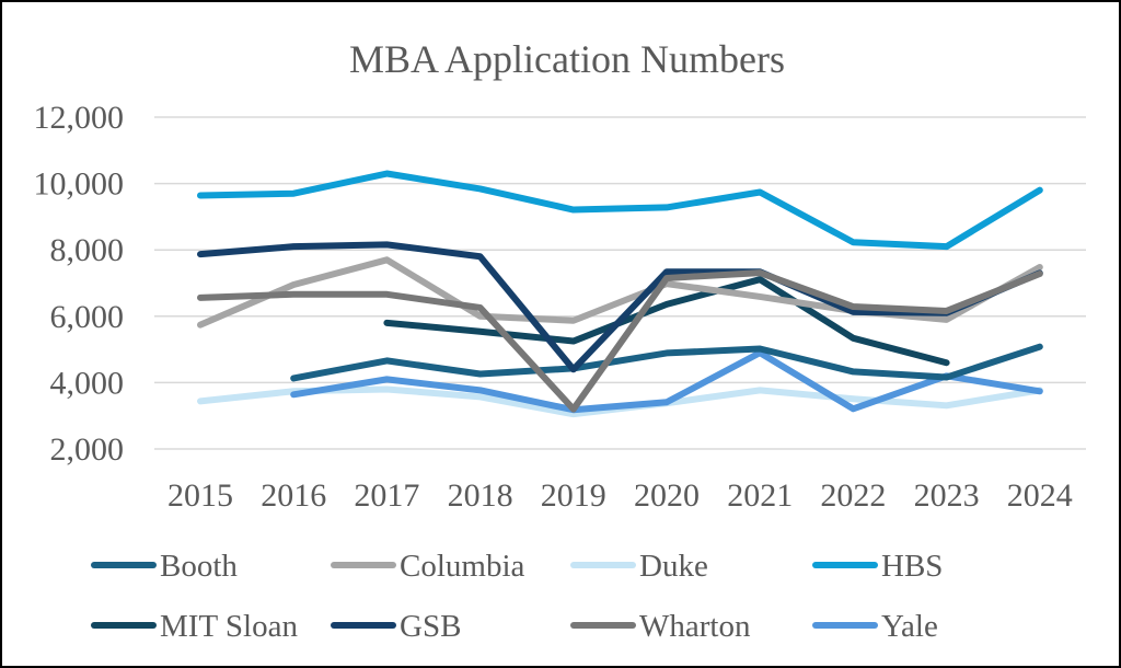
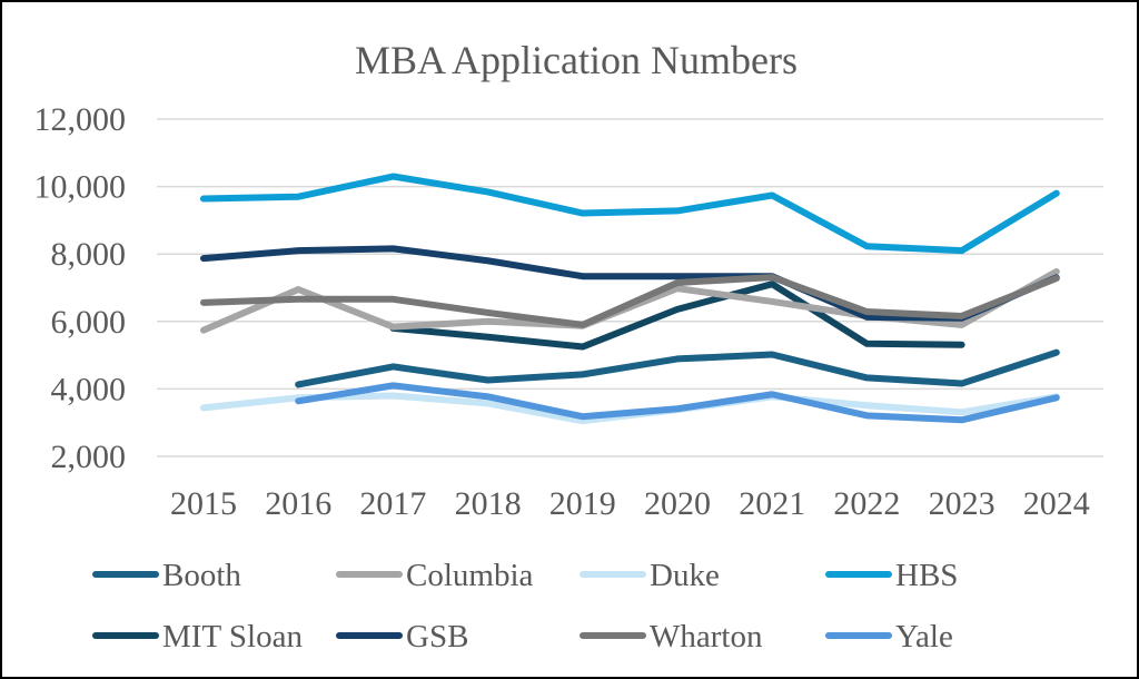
Columbia/2017: 7700 -> 5800
GSB/2019: 4400 -> 7300
Wharton/2019: 3200 -> 5900
Yale/2021: 4900 -> 3800
MIT Sloan/2023: 4600 -> 5300
Yale/2023: 4200 -> 3100
